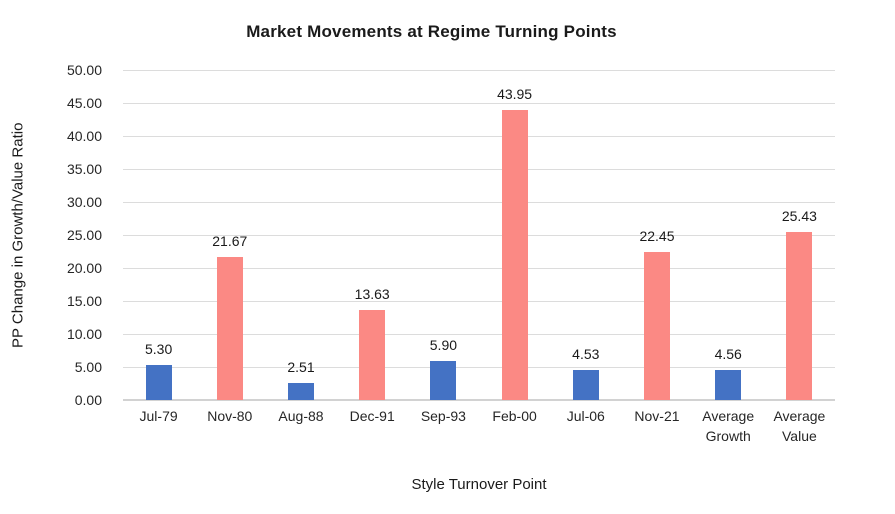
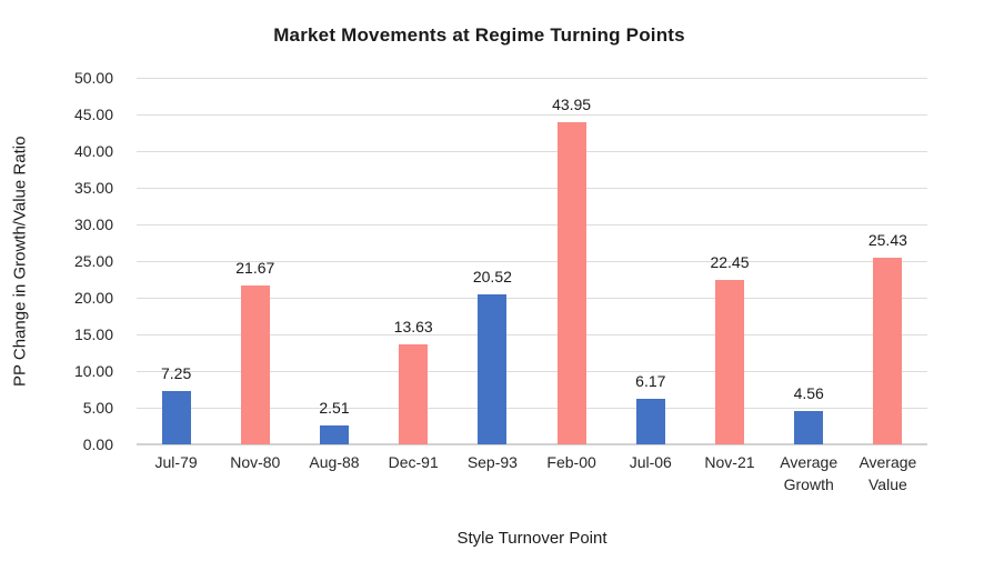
Jul-79: 5.30 -> 7.25
Sep-93: 5.90 -> 20.52
Jul-06: 4.53 -> 6.17
